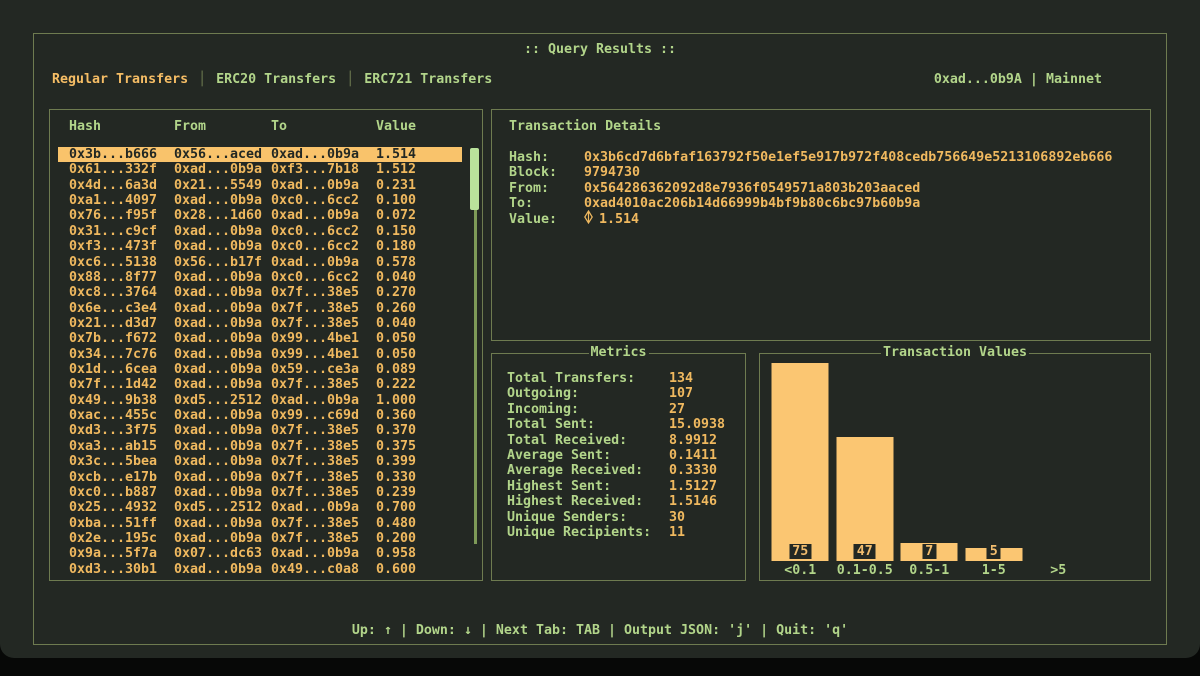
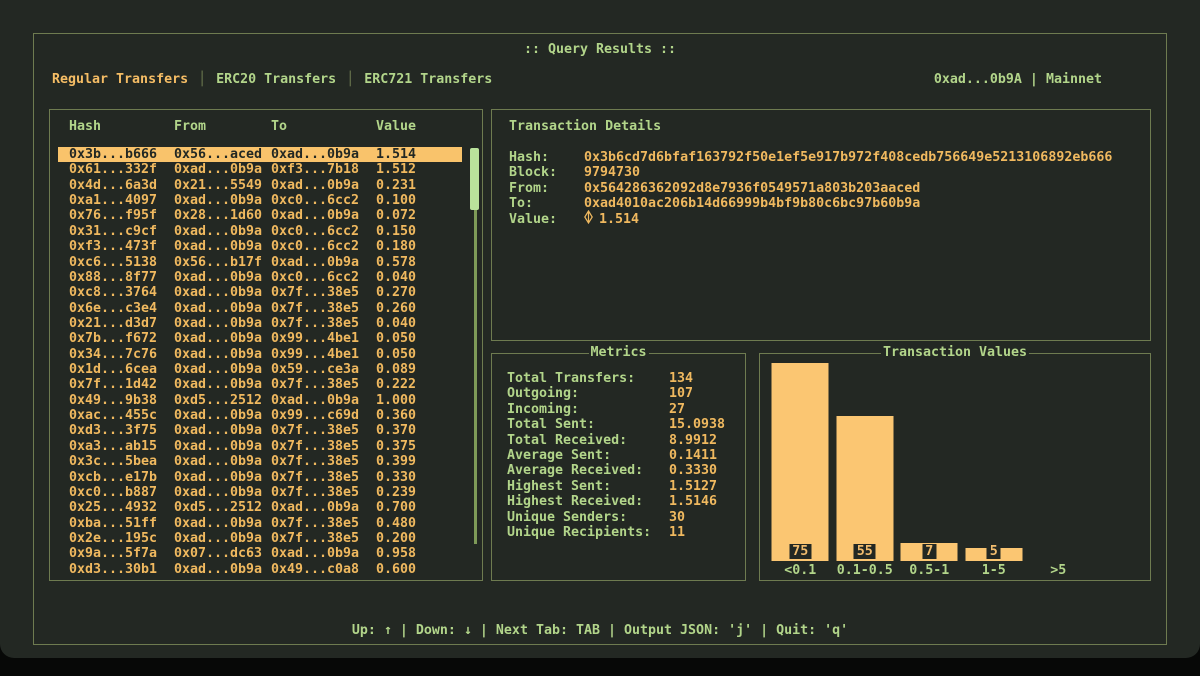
0.1-0.5: 47 -> 55
